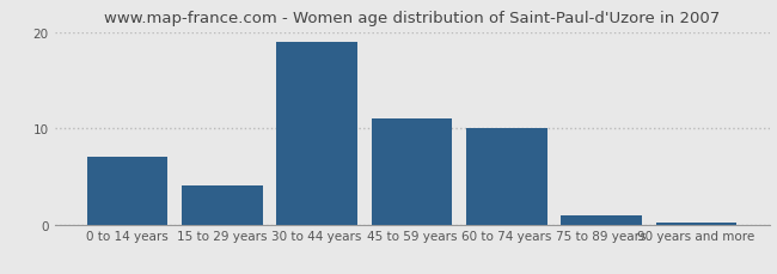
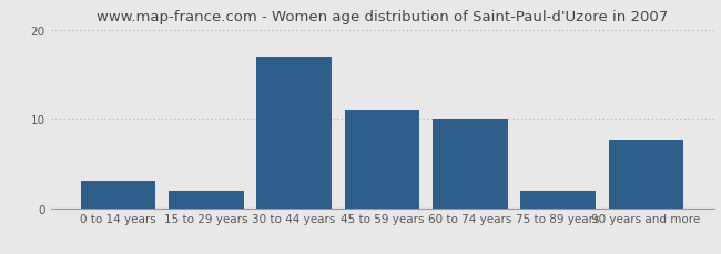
0 to 14 years: 7.0 -> 3.0
15 to 29 years: 4.0 -> 2.0
30 to 44 years: 19.0 -> 17.0
75 to 89 years: 1.0 -> 2.0
90 years and more: 0.2 -> 7.6
